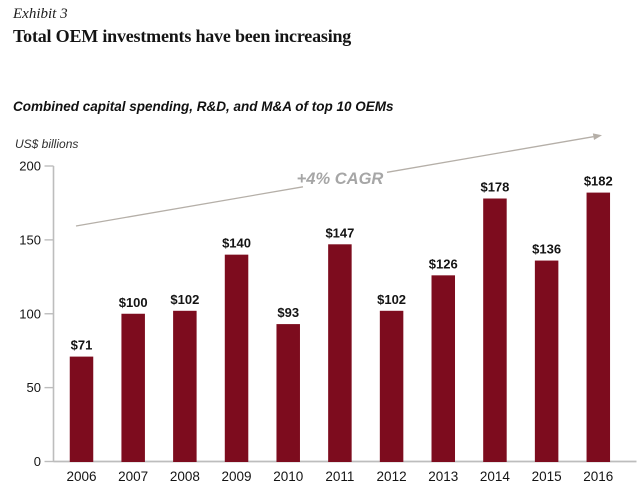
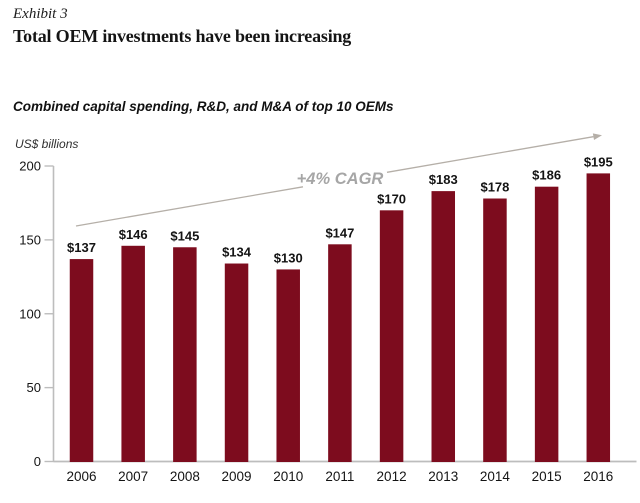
2006: $71 -> $137
2007: $100 -> $146
2008: $102 -> $145
2009: $140 -> $134
2010: $93 -> $130
2012: $102 -> $170
2013: $126 -> $183
2015: $136 -> $186
2016: $182 -> $195
